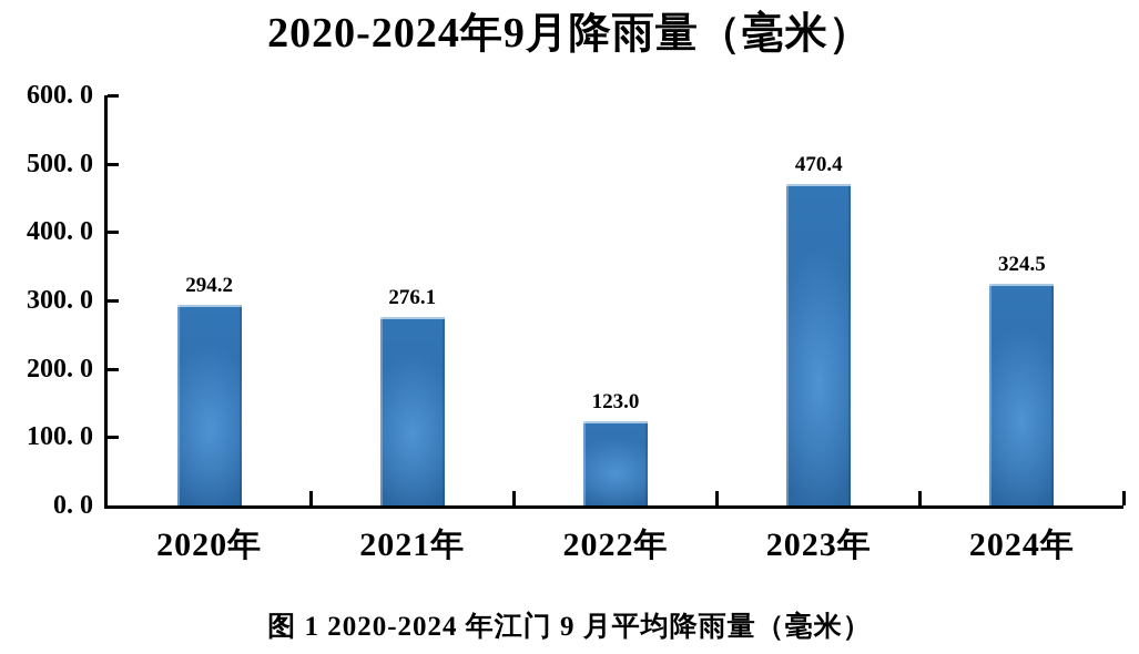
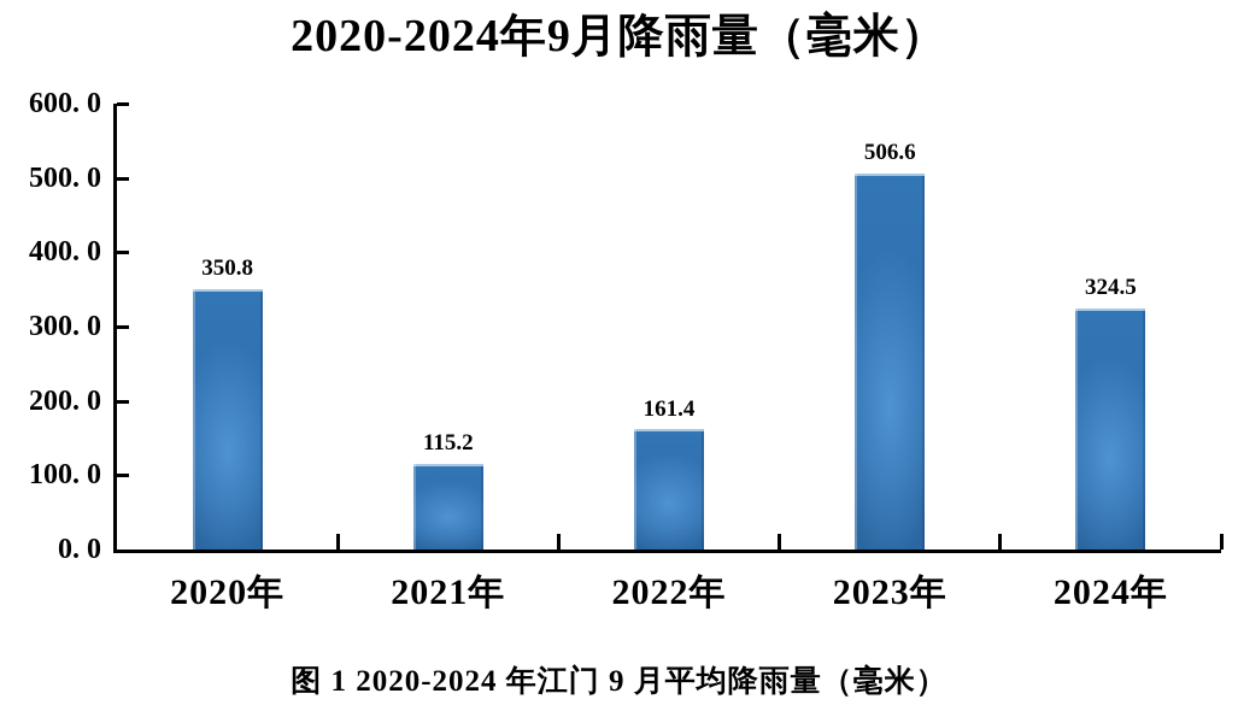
2020年: 294.2 -> 350.8
2021年: 276.1 -> 115.2
2022年: 123.0 -> 161.4
2023年: 470.4 -> 506.6
